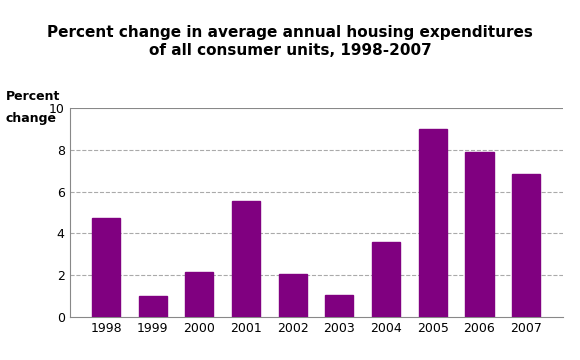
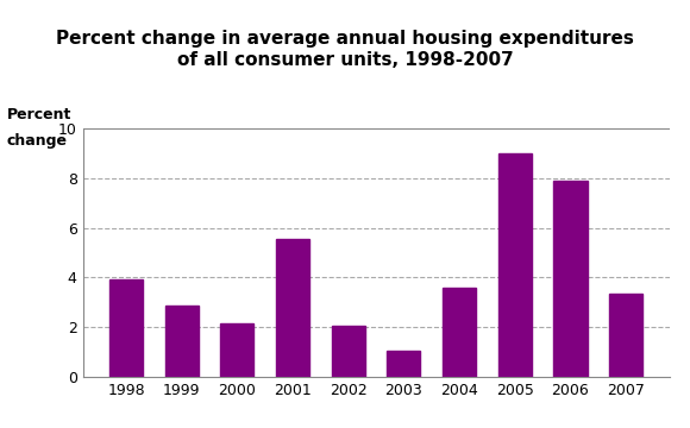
1998: 4.75 -> 3.90
1999: 1.00 -> 2.85
2007: 6.85 -> 3.35
